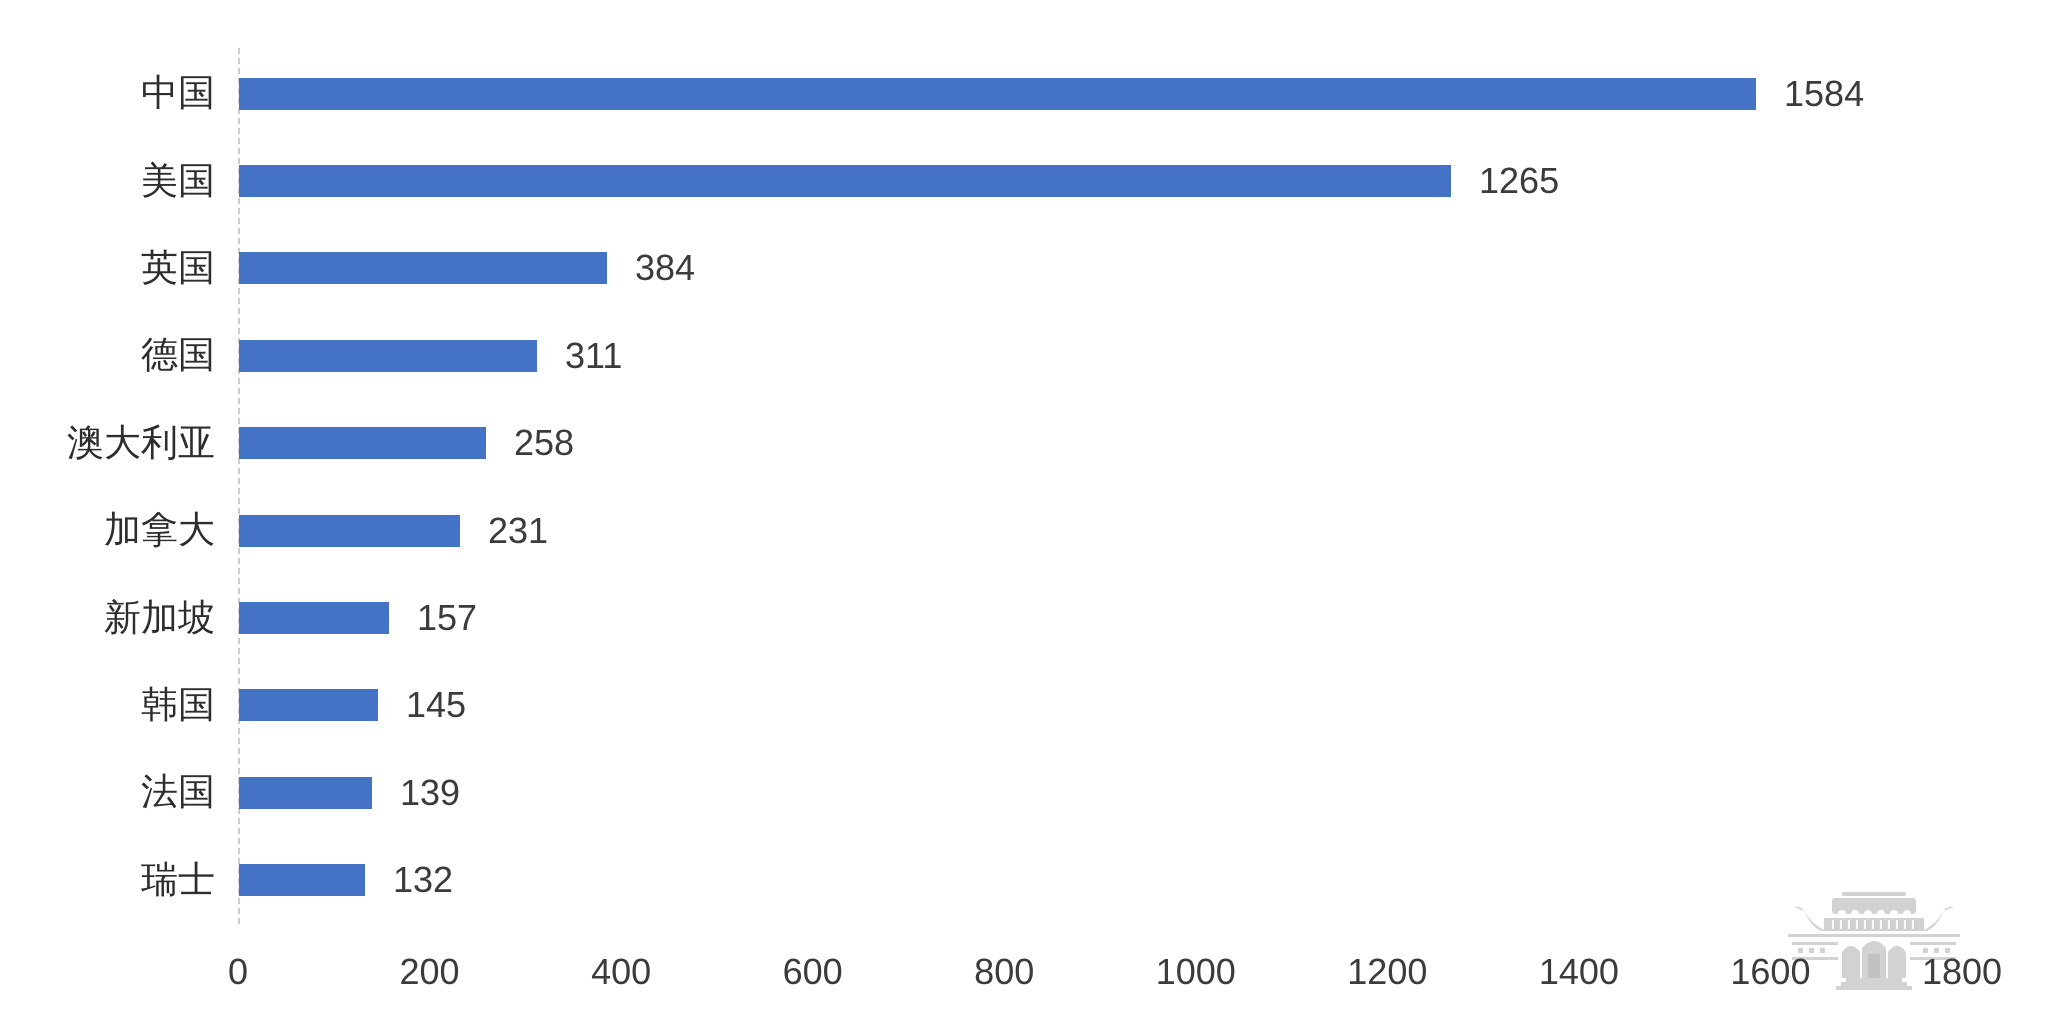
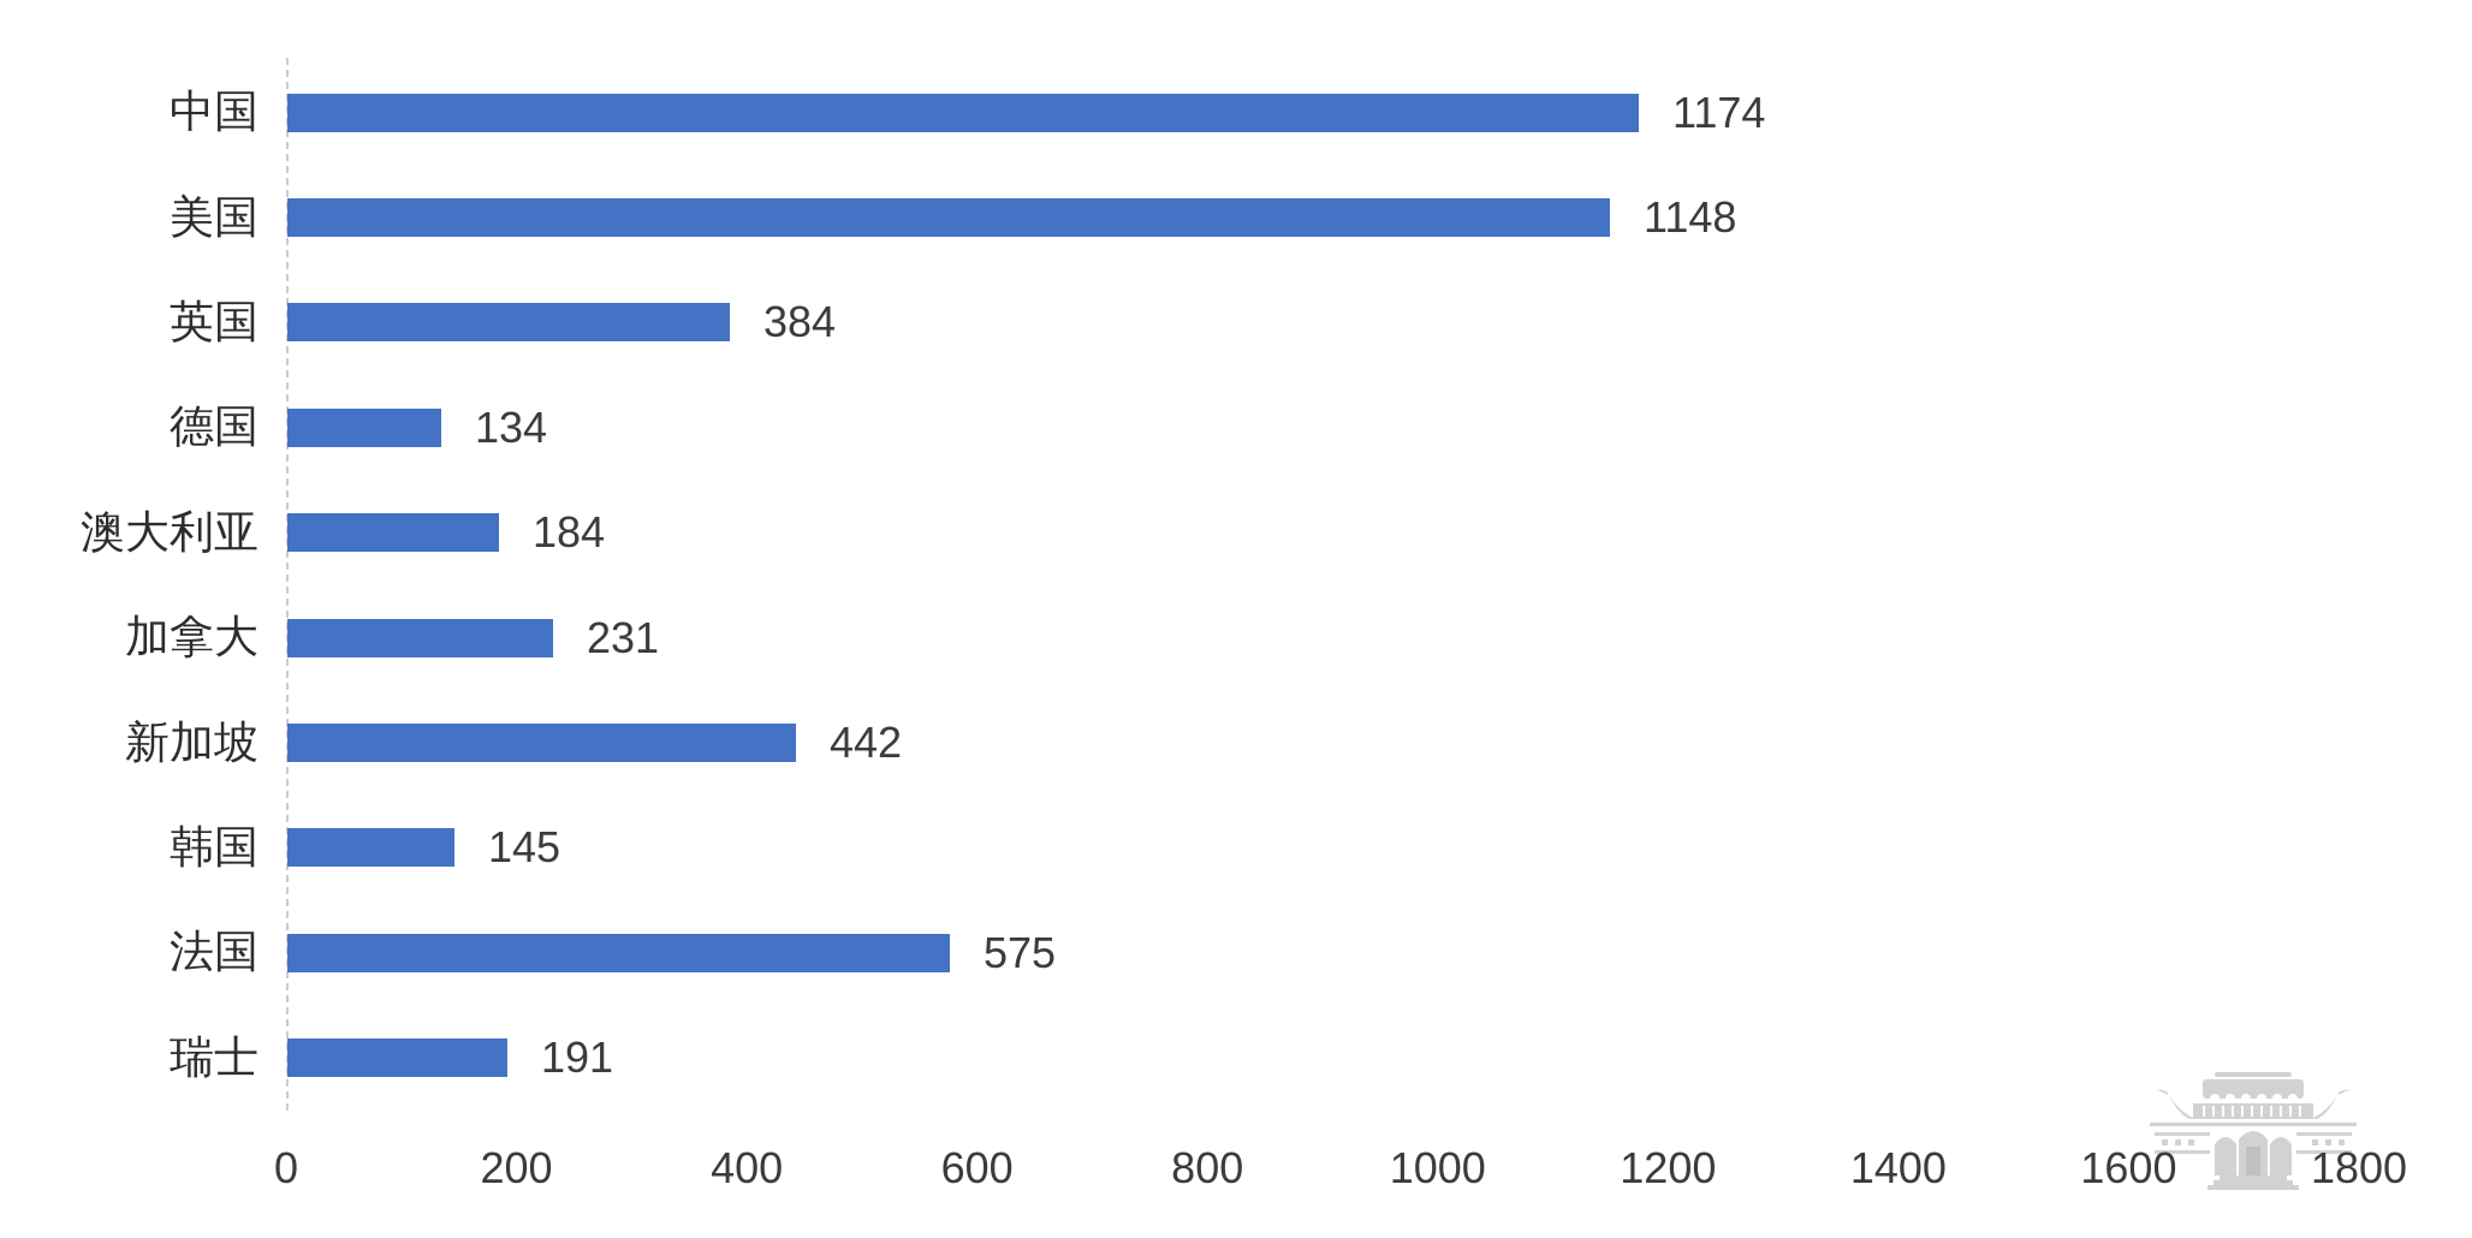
中国: 1584 -> 1174
美国: 1265 -> 1148
德国: 311 -> 134
澳大利亚: 258 -> 184
新加坡: 157 -> 442
法国: 139 -> 575
瑞士: 132 -> 191
